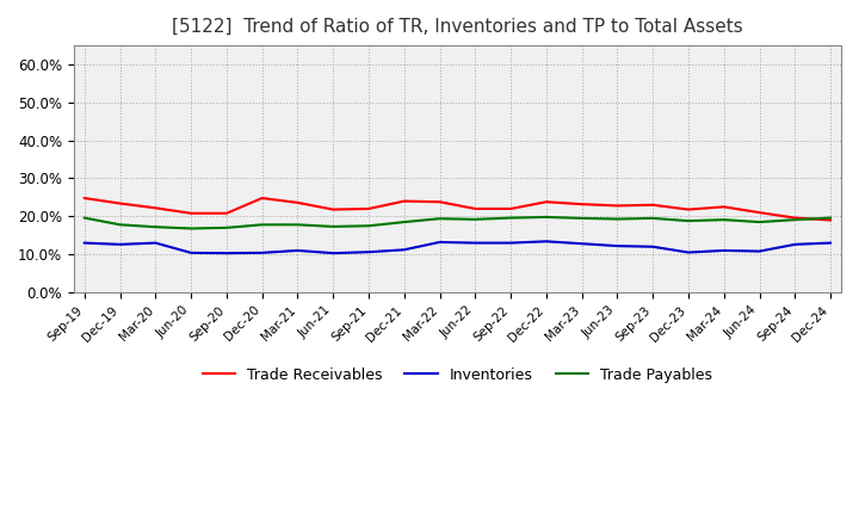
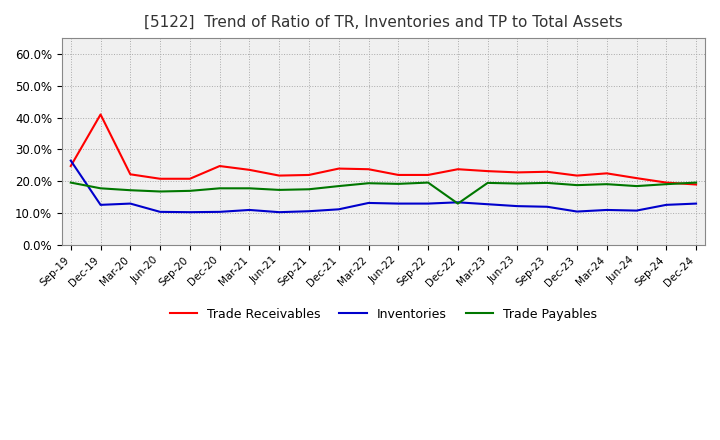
Inventories/Sep-19: 13.0% -> 26.5%
Trade Receivables/Dec-19: 23.4% -> 41.0%
Trade Payables/Dec-22: 19.8% -> 13.0%
